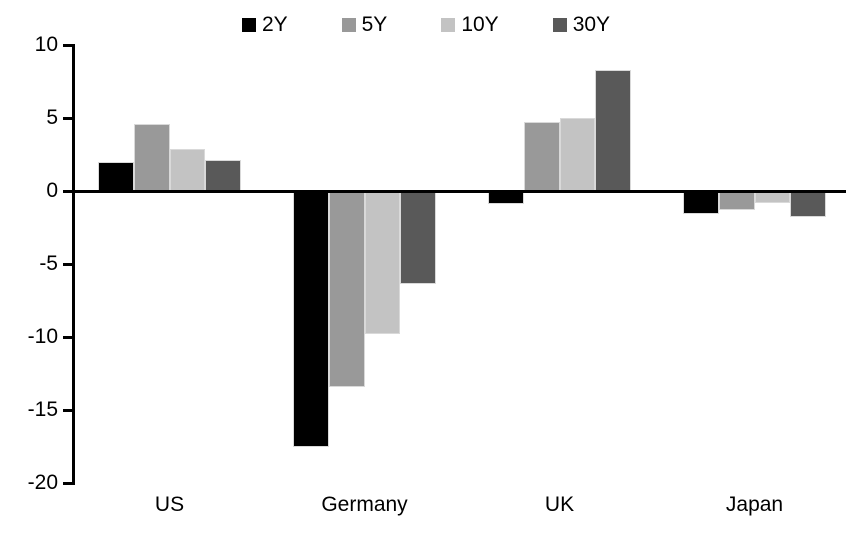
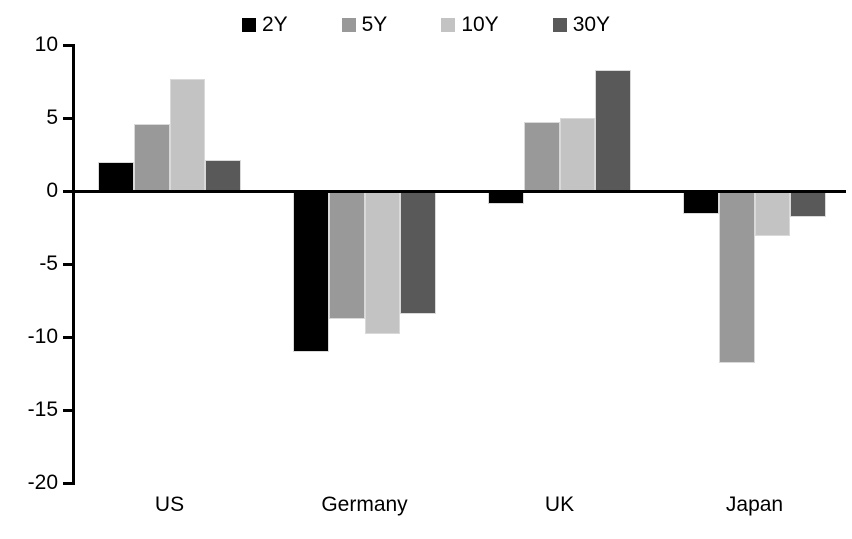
10Y/US: 2.9 -> 7.7
2Y/Germany: -17.5 -> -11.0
5Y/Germany: -13.4 -> -8.8
30Y/Germany: -6.4 -> -8.4
5Y/Japan: -1.3 -> -11.8
10Y/Japan: -0.8 -> -3.1
